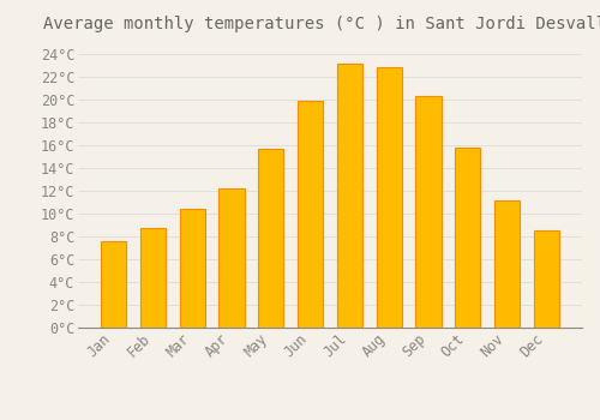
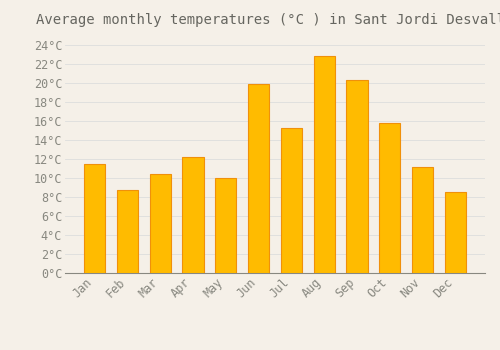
Jan: 7.6°C -> 11.4°C
May: 15.6°C -> 10.0°C
Jul: 23.1°C -> 15.2°C
